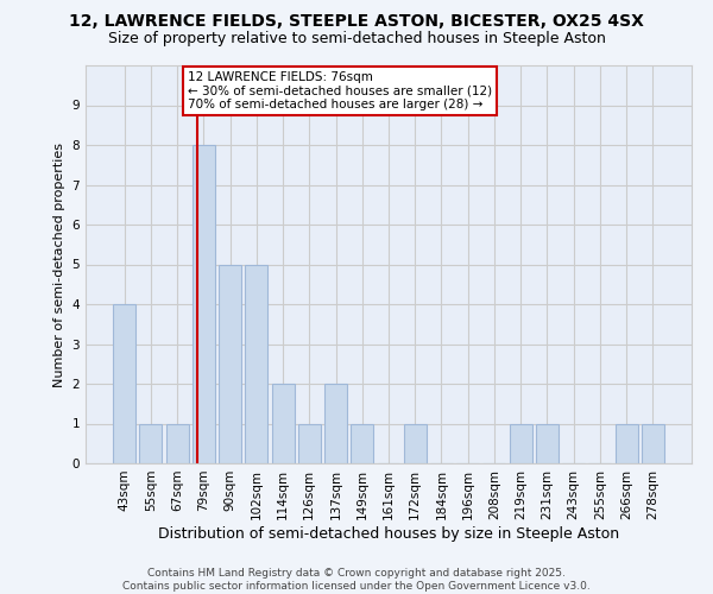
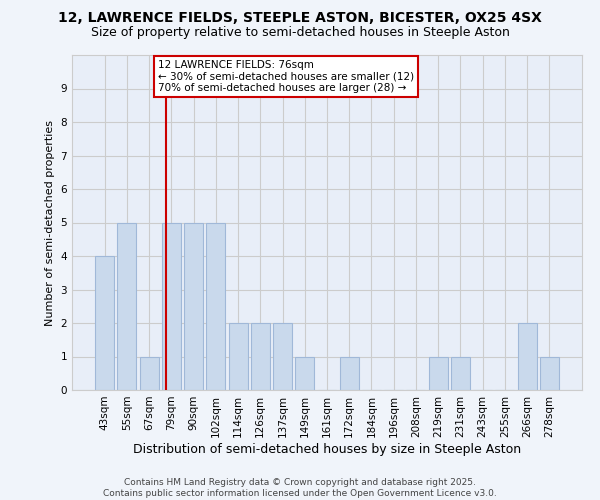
55sqm: 1 -> 5
79sqm: 8 -> 5
126sqm: 1 -> 2
266sqm: 1 -> 2
